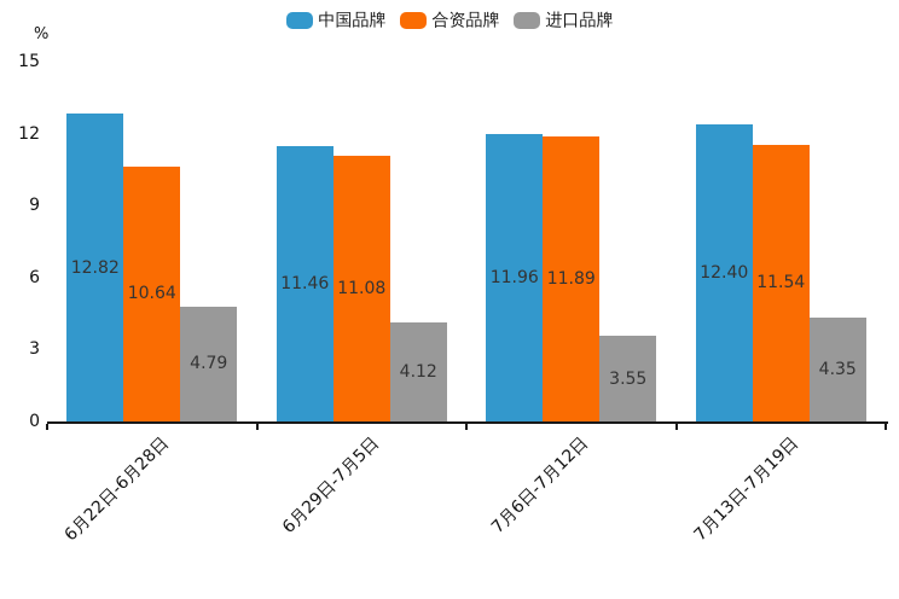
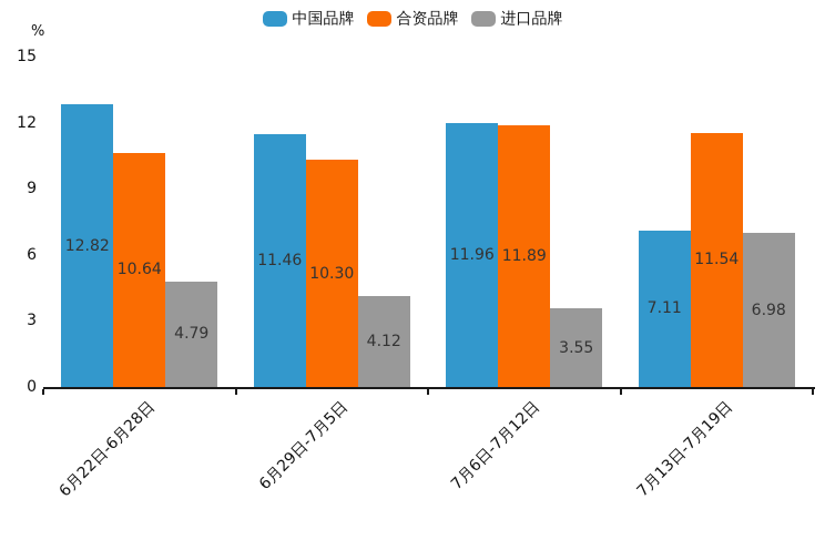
合资品牌/6月29日-7月5日: 11.08 -> 10.30
中国品牌/7月13日-7月19日: 12.40 -> 7.11
进口品牌/7月13日-7月19日: 4.35 -> 6.98
